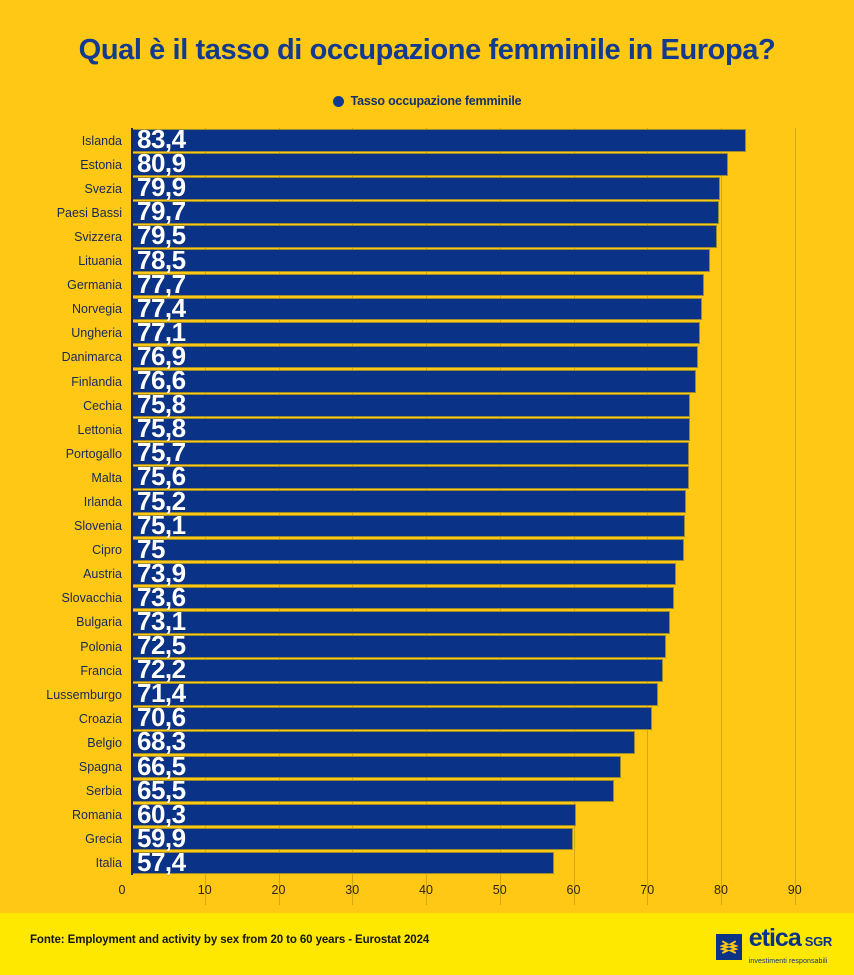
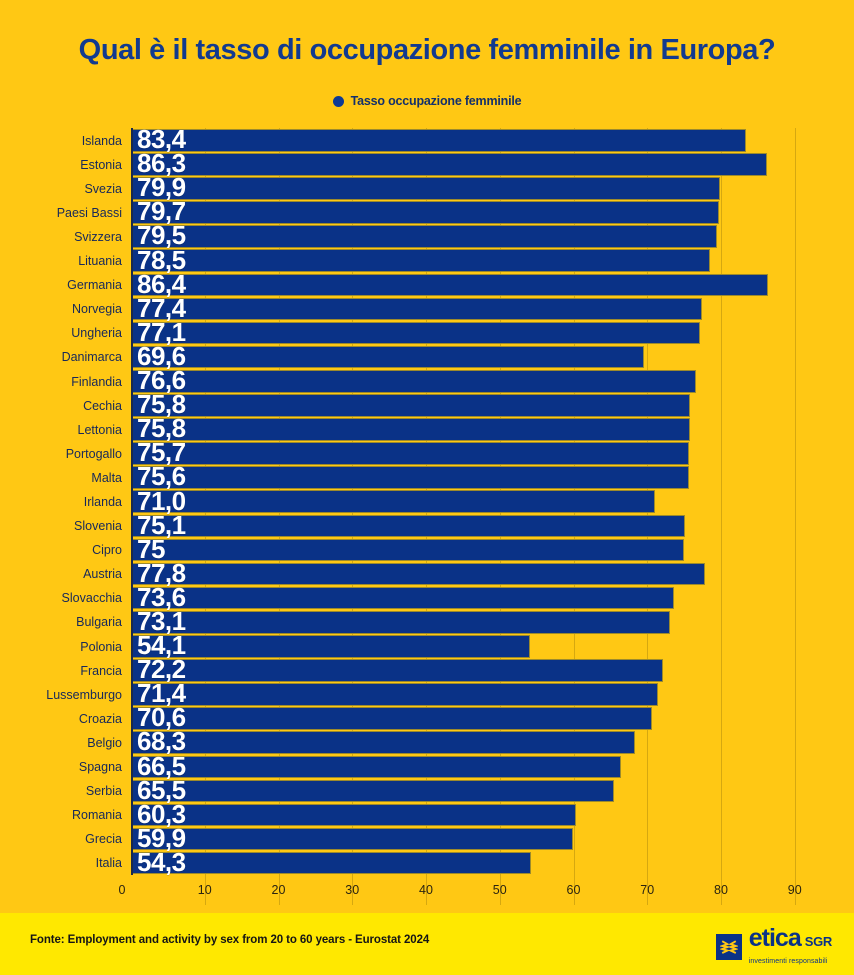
Estonia: 80,9 -> 86,3
Germania: 77,7 -> 86,4
Danimarca: 76,9 -> 69,6
Irlanda: 75,2 -> 71,0
Austria: 73,9 -> 77,8
Polonia: 72,5 -> 54,1
Italia: 57,4 -> 54,3
